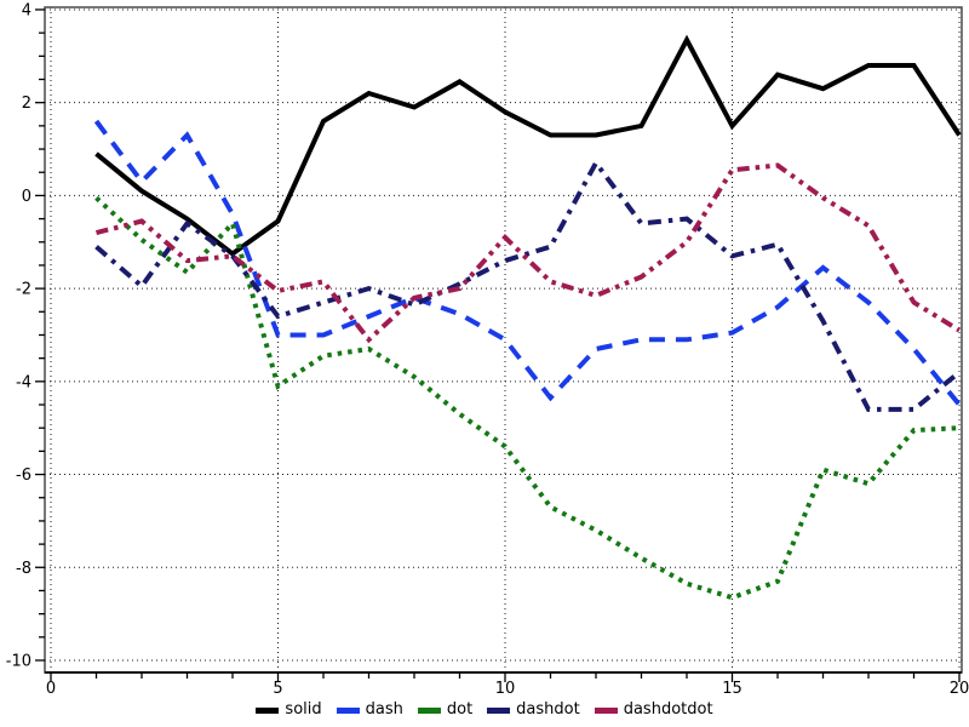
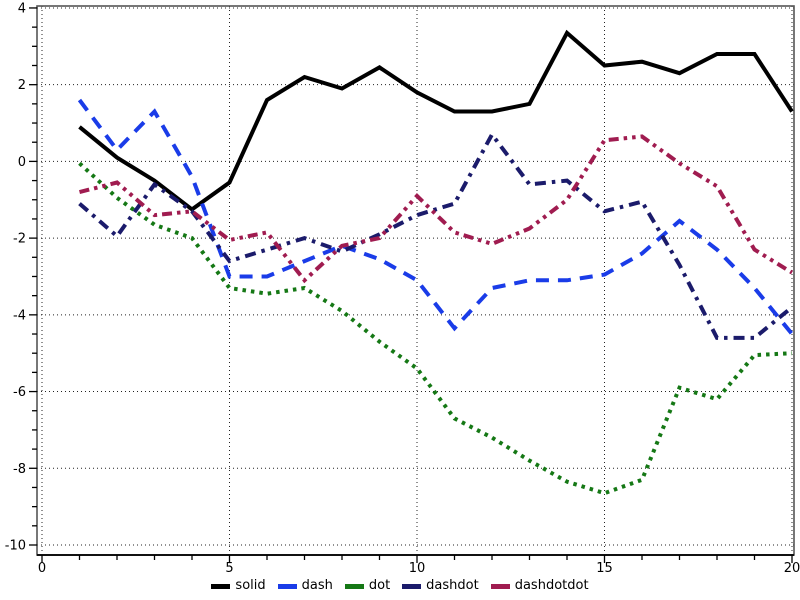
dot/4: -0.6 -> -2.0
dot/5: -4.1 -> -3.3
solid/15: 1.5 -> 2.5
